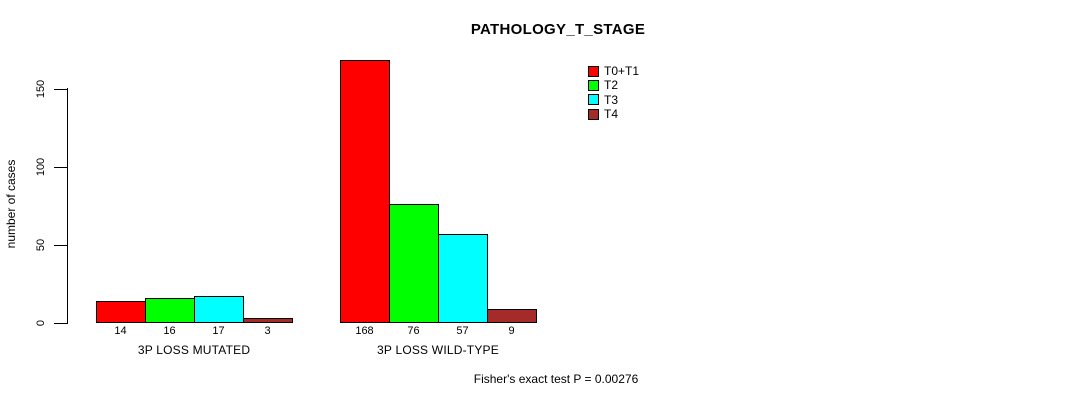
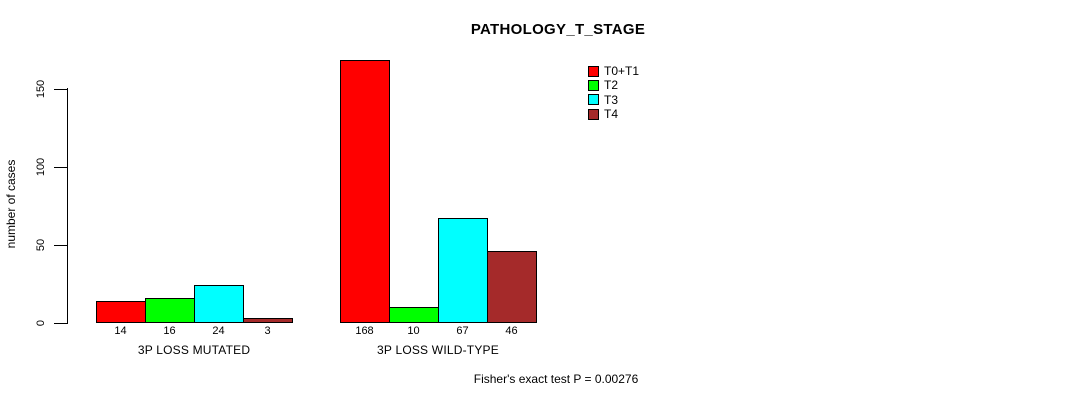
T3/3P LOSS MUTATED: 17 -> 24
T2/3P LOSS WILD-TYPE: 76 -> 10
T3/3P LOSS WILD-TYPE: 57 -> 67
T4/3P LOSS WILD-TYPE: 9 -> 46
